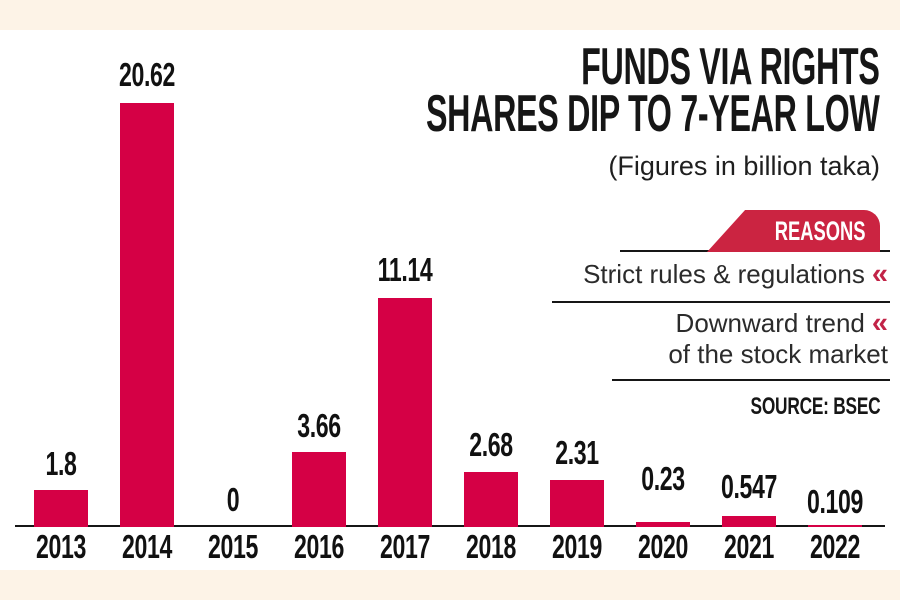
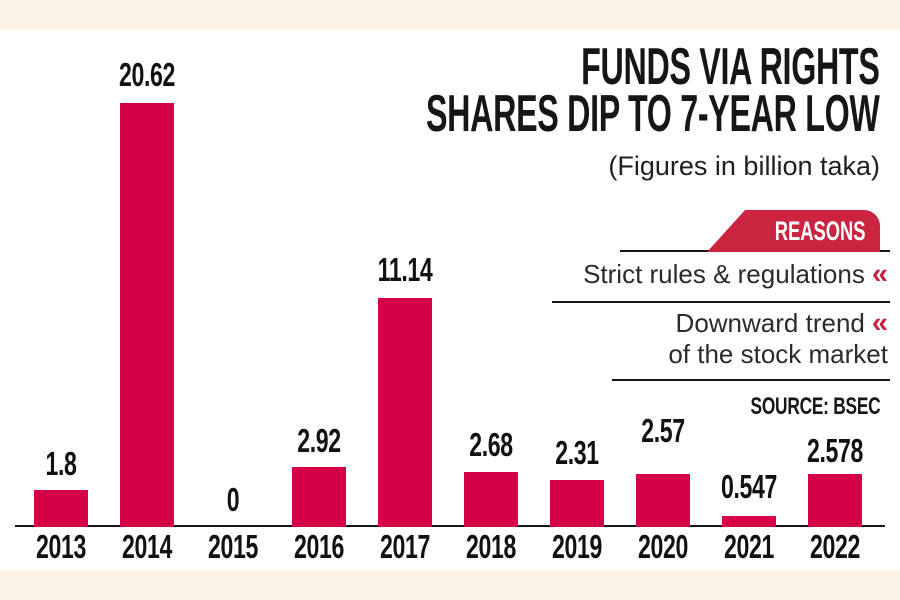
2016: 3.66 -> 2.92
2020: 0.23 -> 2.57
2022: 0.109 -> 2.578
